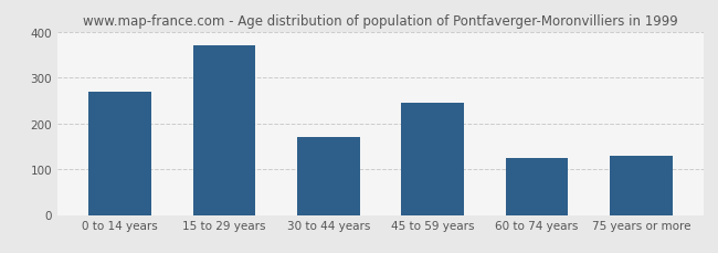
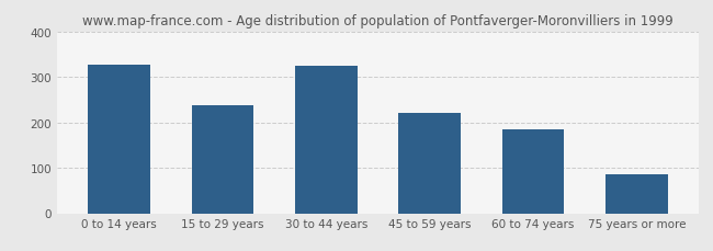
0 to 14 years: 270 -> 328
15 to 29 years: 370 -> 237
30 to 44 years: 170 -> 325
45 to 59 years: 245 -> 222
60 to 74 years: 125 -> 185
75 years or more: 130 -> 85
